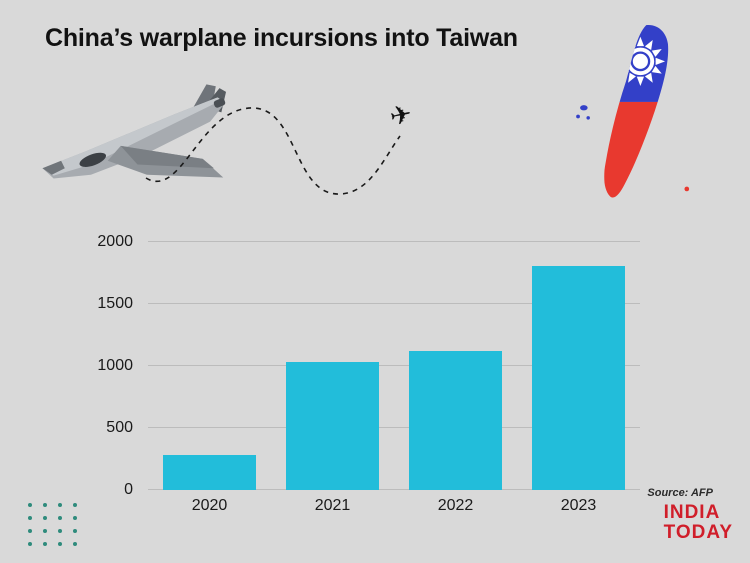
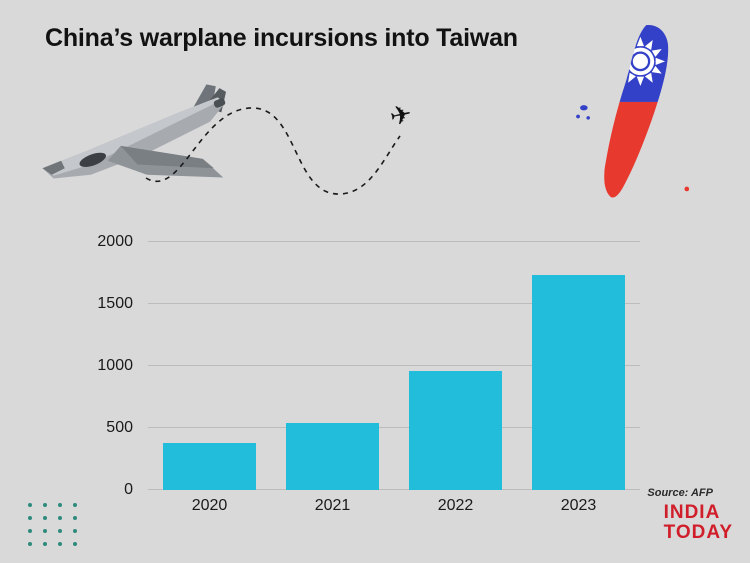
2020: 280 -> 380
2021: 1030 -> 540
2022: 1120 -> 960
2023: 1810 -> 1730
